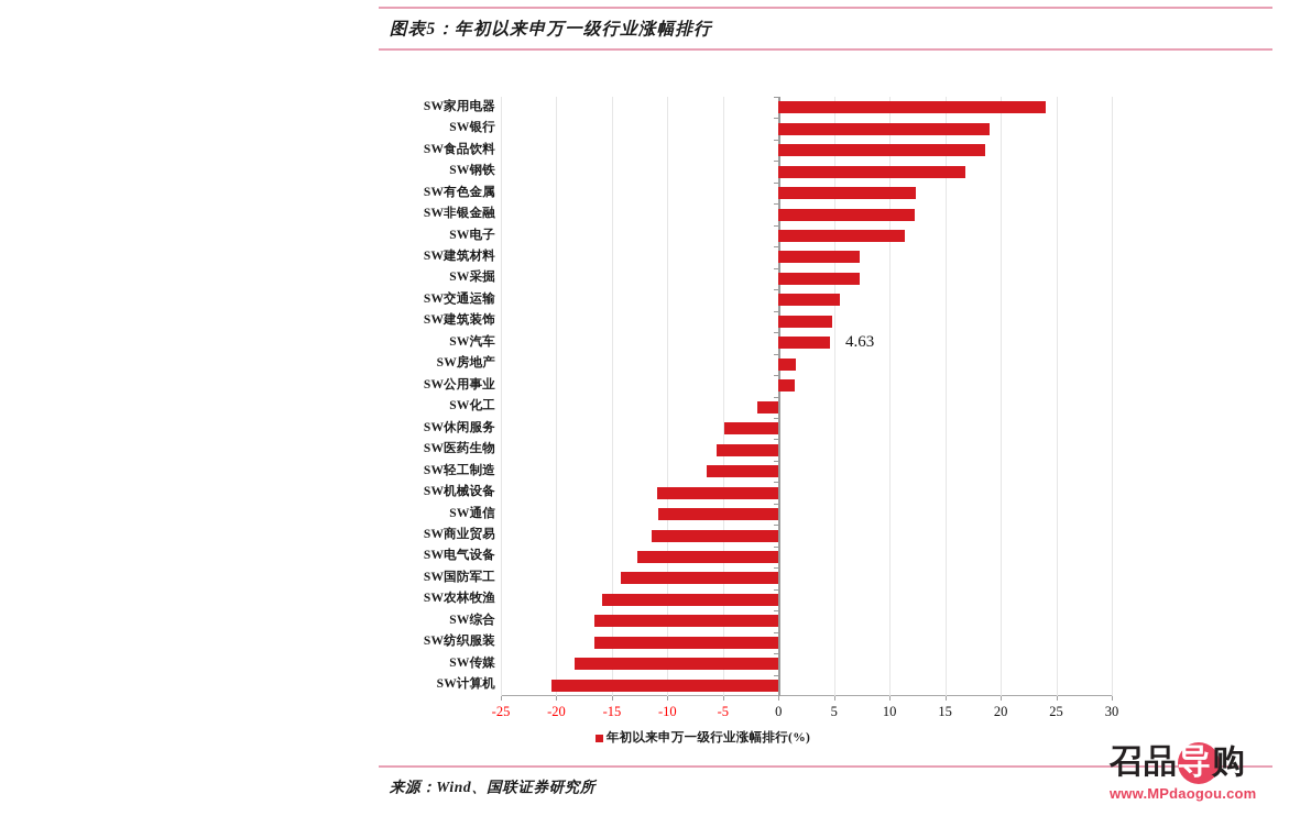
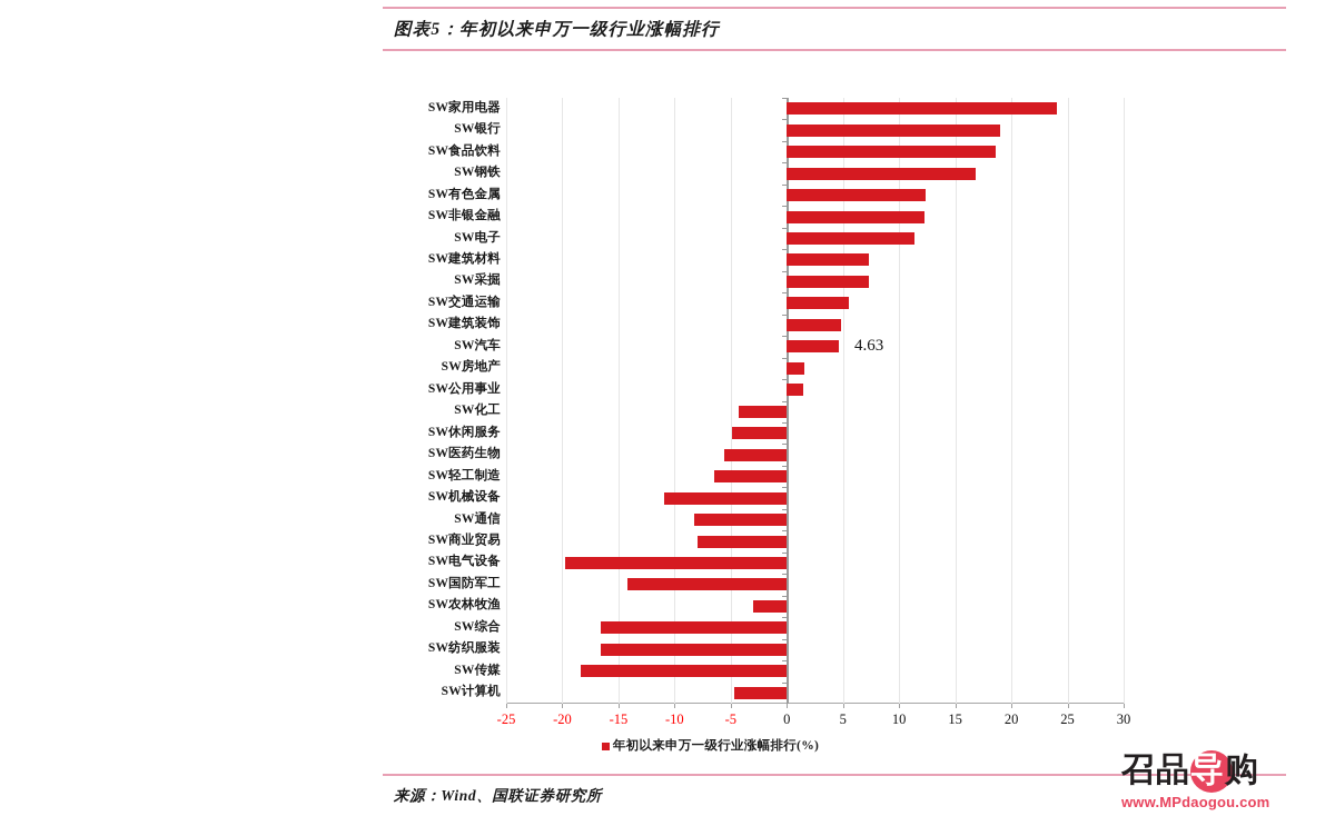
SW化工: -1.9 -> -4.3
SW通信: -10.8 -> -8.3
SW商业贸易: -11.4 -> -8.0
SW电气设备: -12.7 -> -19.7
SW农林牧渔: -15.9 -> -3.0
SW计算机: -20.4 -> -4.7
